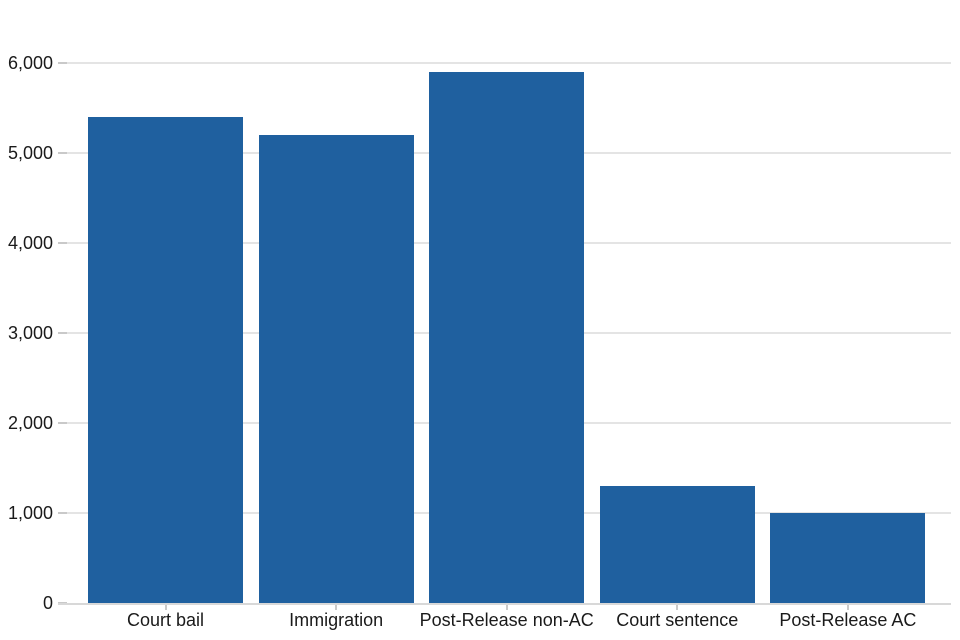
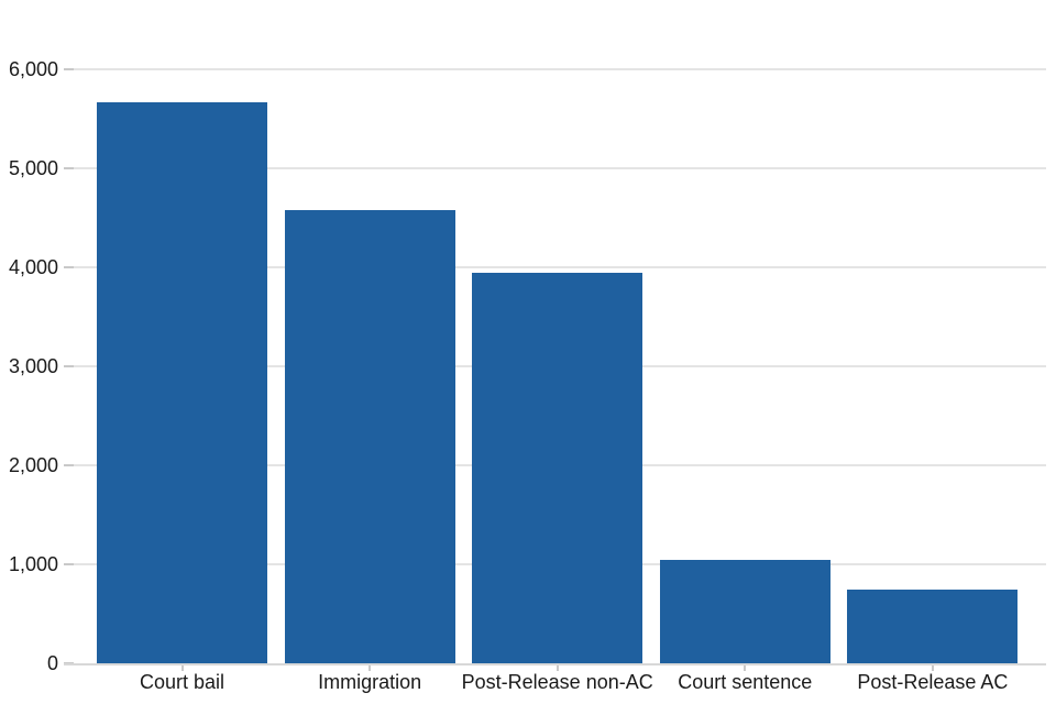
Court bail: 5400 -> 5700
Immigration: 5200 -> 4600
Post-Release non-AC: 5900 -> 4000
Court sentence: 1300 -> 1000
Post-Release AC: 1000 -> 700
